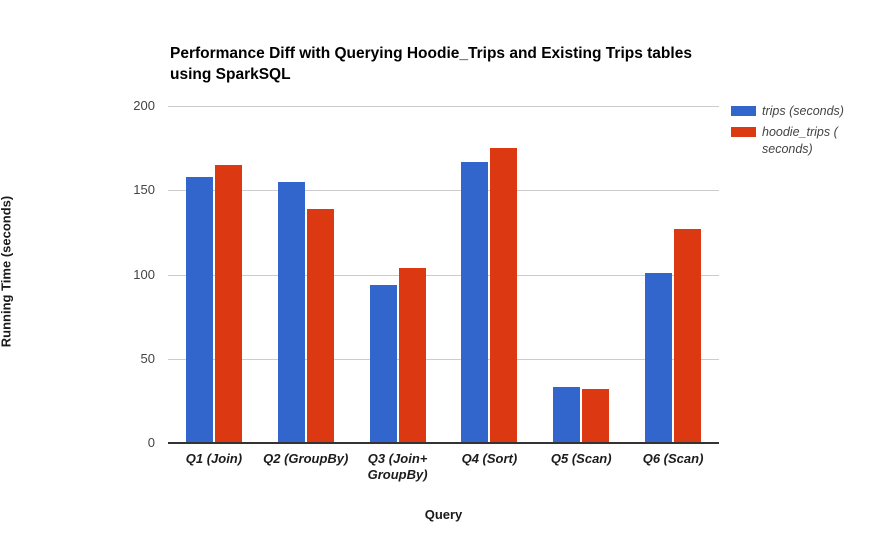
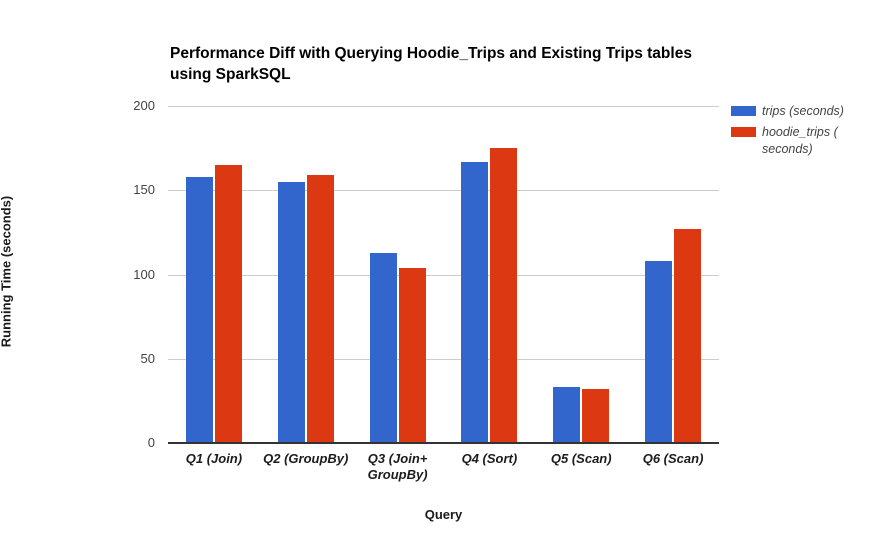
hoodie_trips (seconds)/Q2 (GroupBy): 139 -> 159
trips (seconds)/Q3 (Join+ GroupBy): 94 -> 113
trips (seconds)/Q6 (Scan): 101 -> 108
